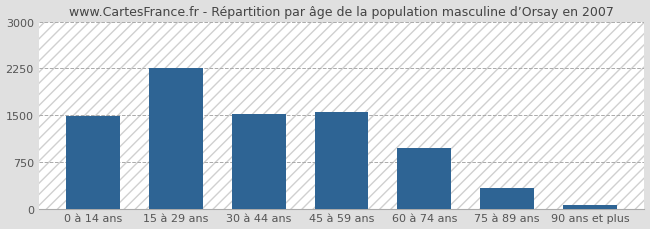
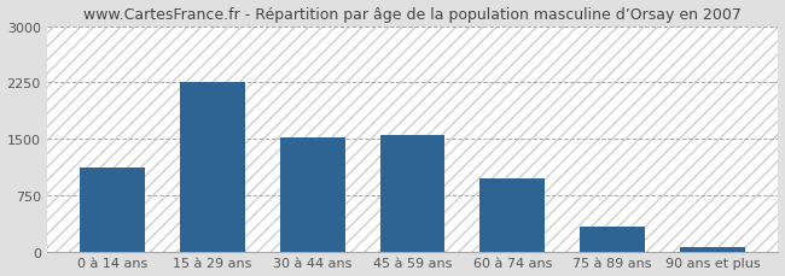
0 à 14 ans: 1480 -> 1120
